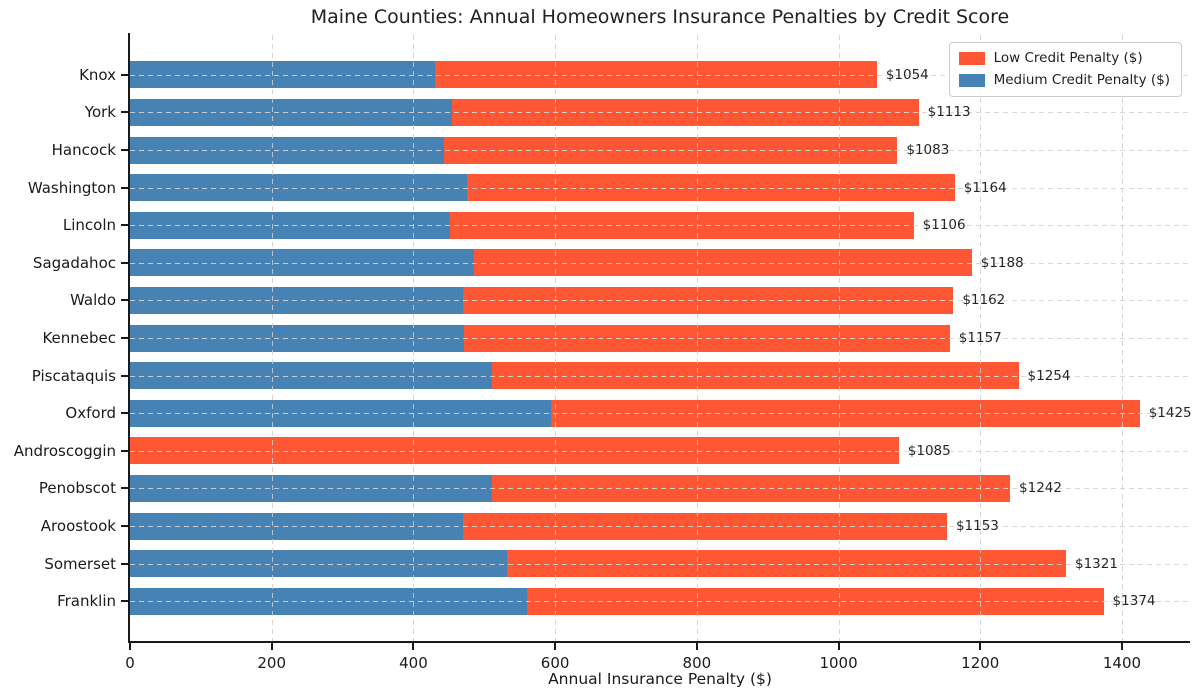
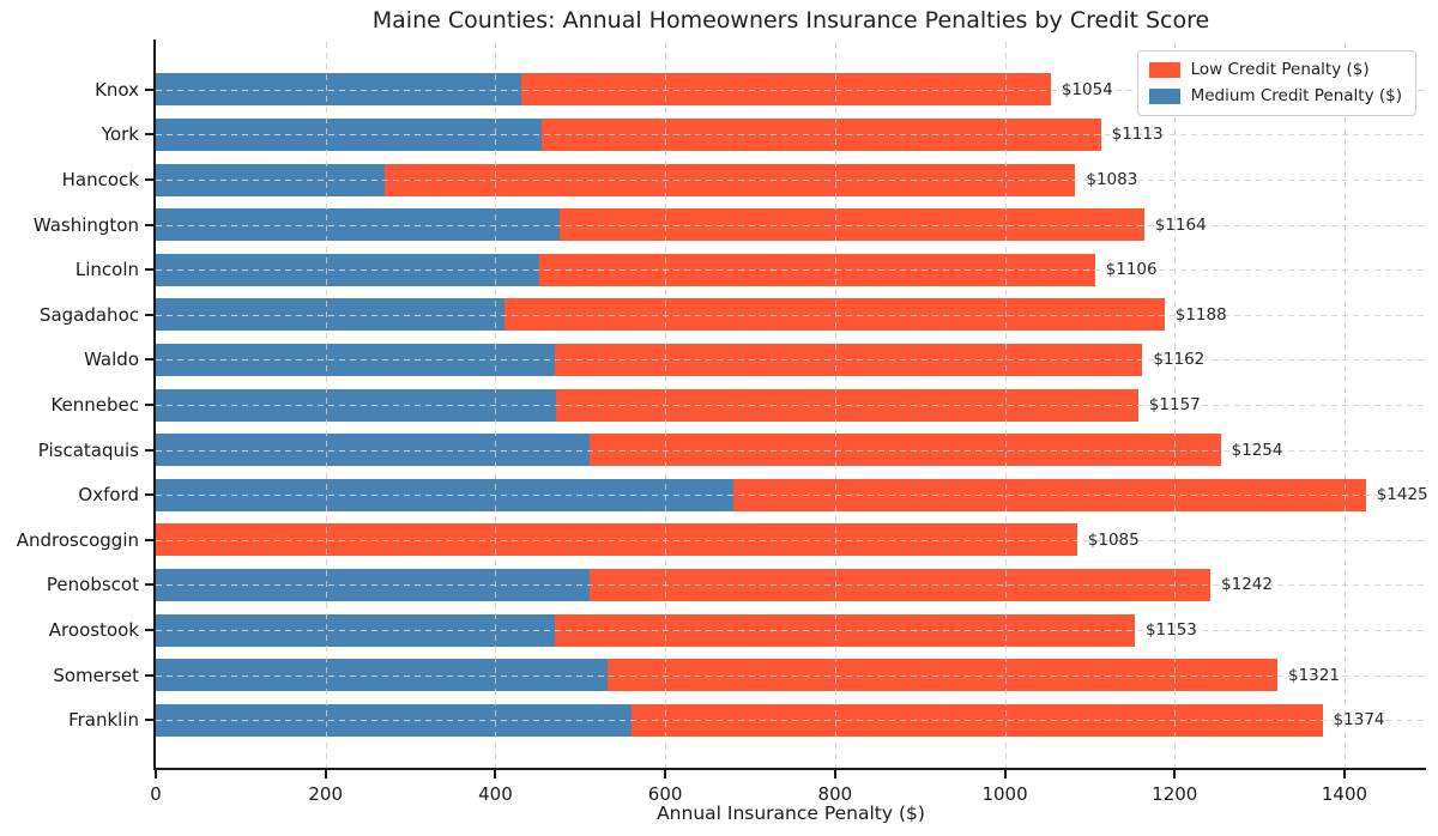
Medium Credit Penalty ($)/Hancock: 440 -> 270
Medium Credit Penalty ($)/Sagadahoc: 490 -> 410
Medium Credit Penalty ($)/Oxford: 590 -> 680
